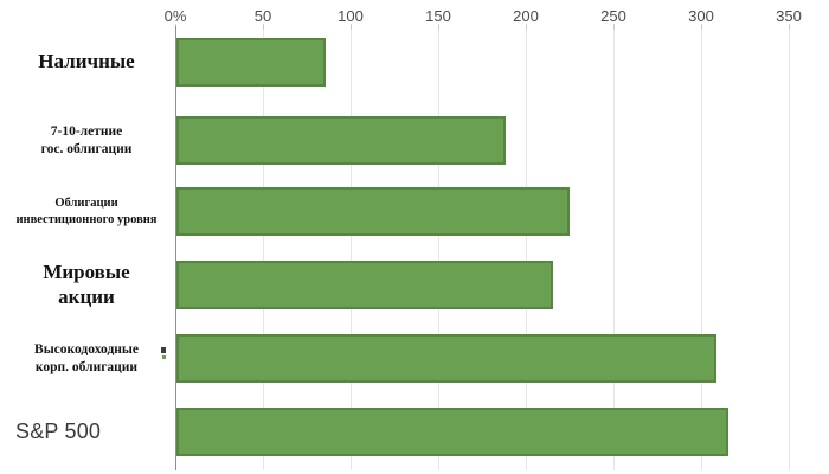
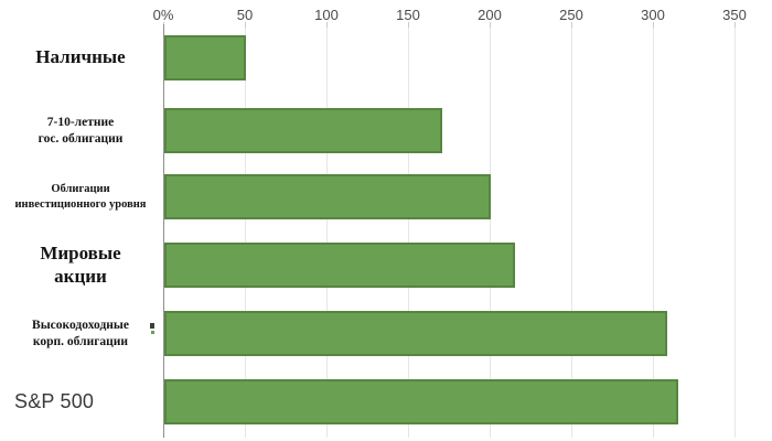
Наличные: 85 -> 50
7-10-летние гос. облигации: 188 -> 170
Облигации инвестиционного уровня: 224 -> 200
